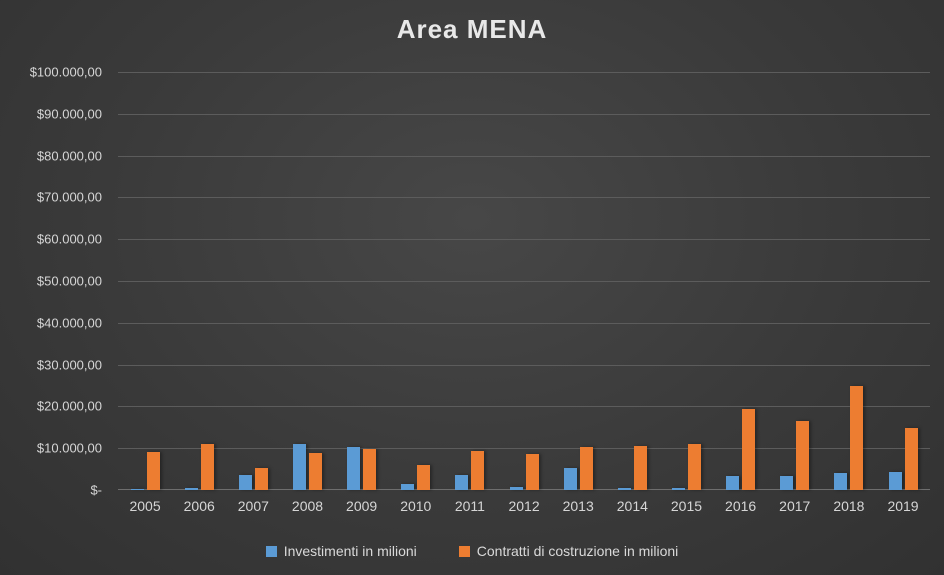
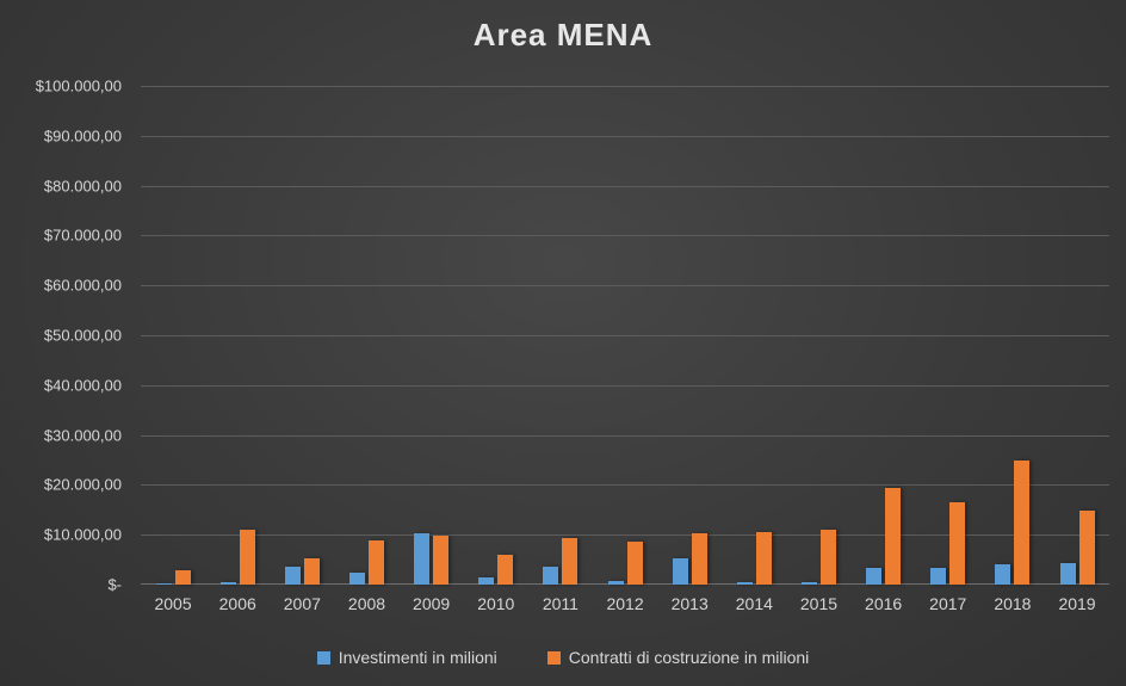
Contratti di costruzione in milioni/2005: $9000 -> $3000
Investimenti in milioni/2008: $11000 -> $2000
